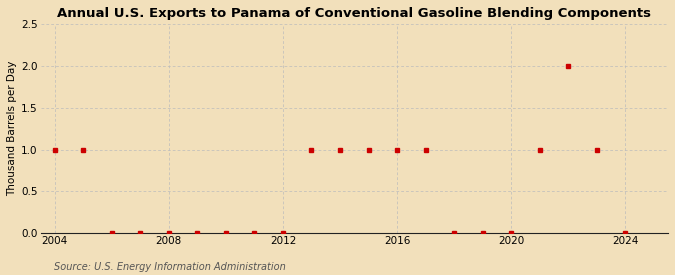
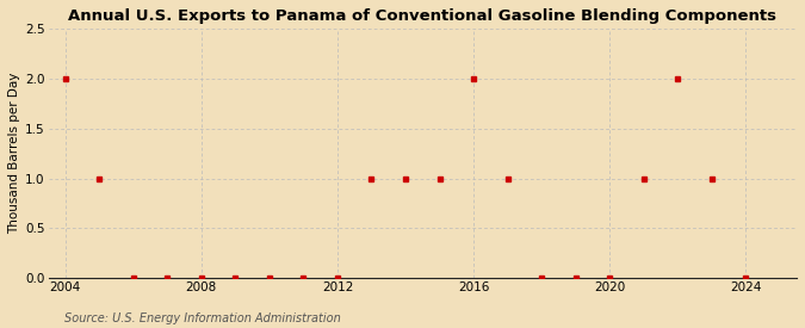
2004: 1 -> 2
2016: 1 -> 2
